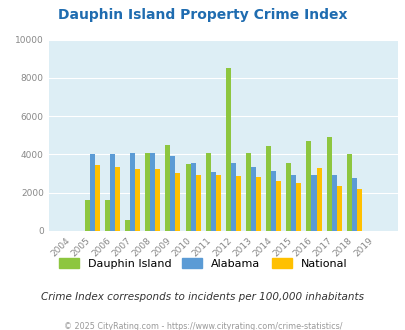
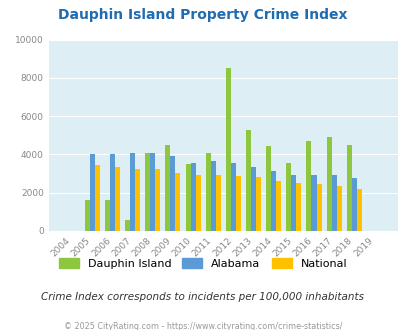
Alabama/2011: 3100 -> 3600
Dauphin Island/2013: 4100 -> 5300
National/2016: 3300 -> 2400
Dauphin Island/2018: 4000 -> 4500
